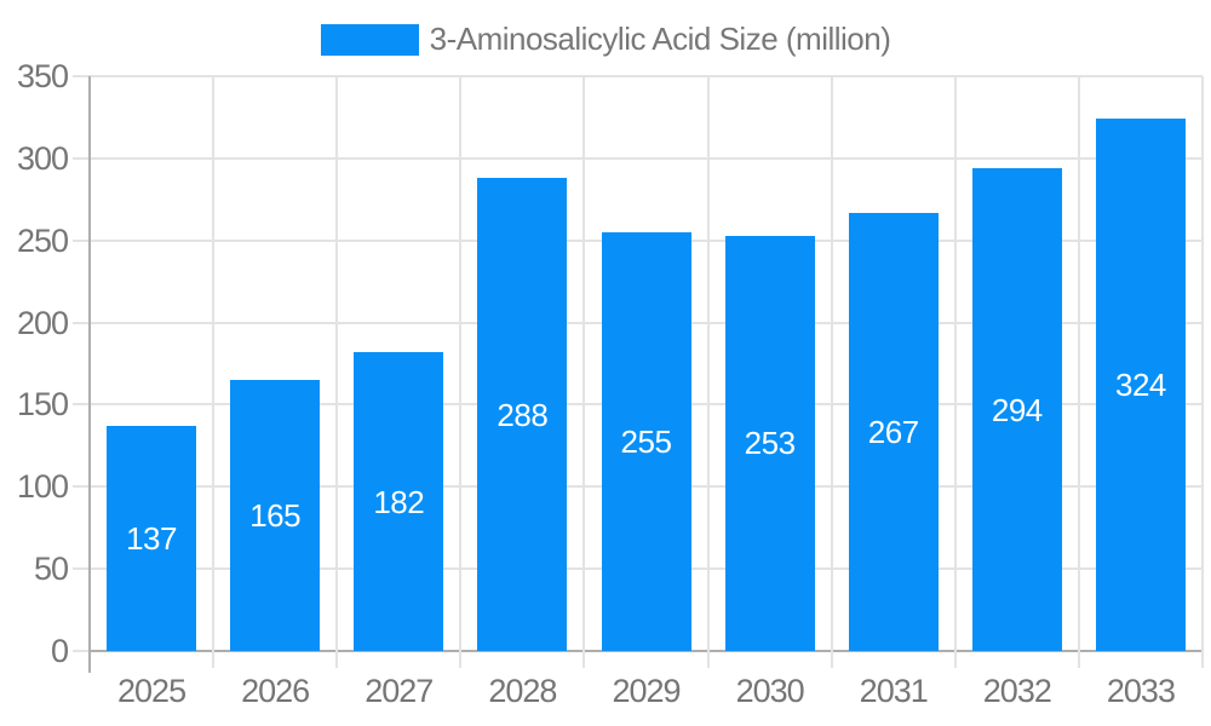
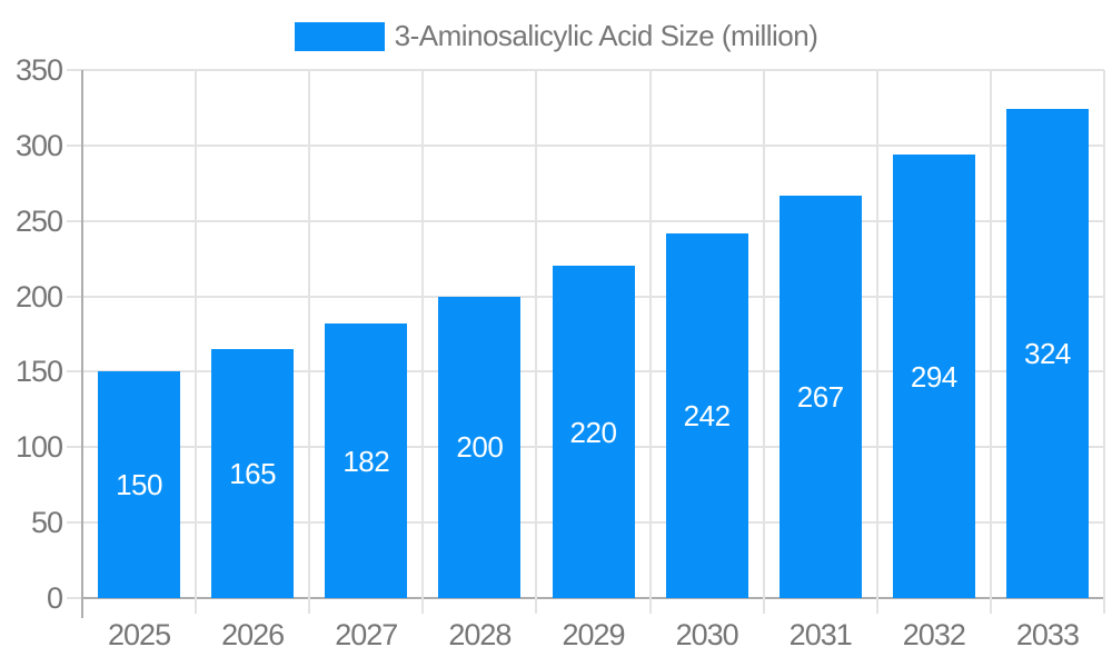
2025: 137 -> 150
2028: 288 -> 200
2029: 255 -> 220
2030: 253 -> 242
